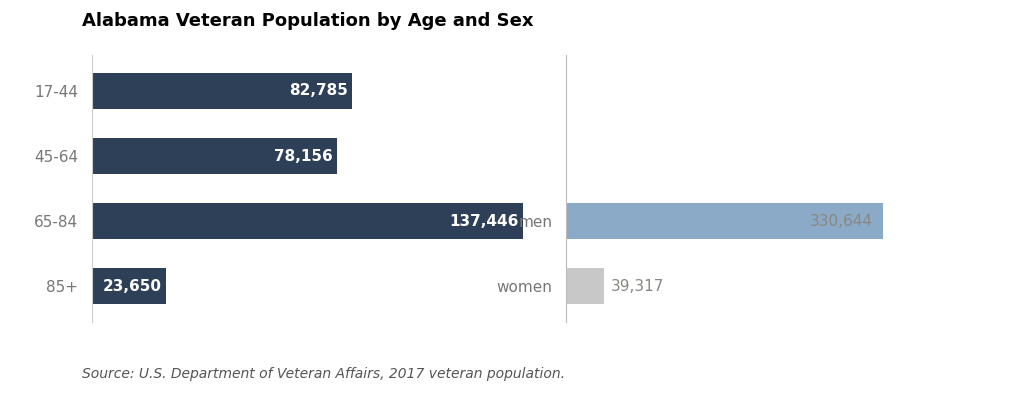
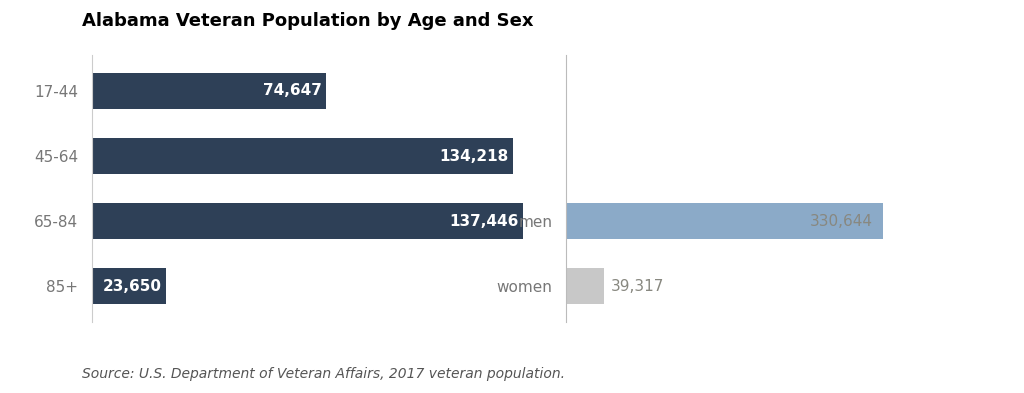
17-44: 82,785 -> 74,647
45-64: 78,156 -> 134,218
